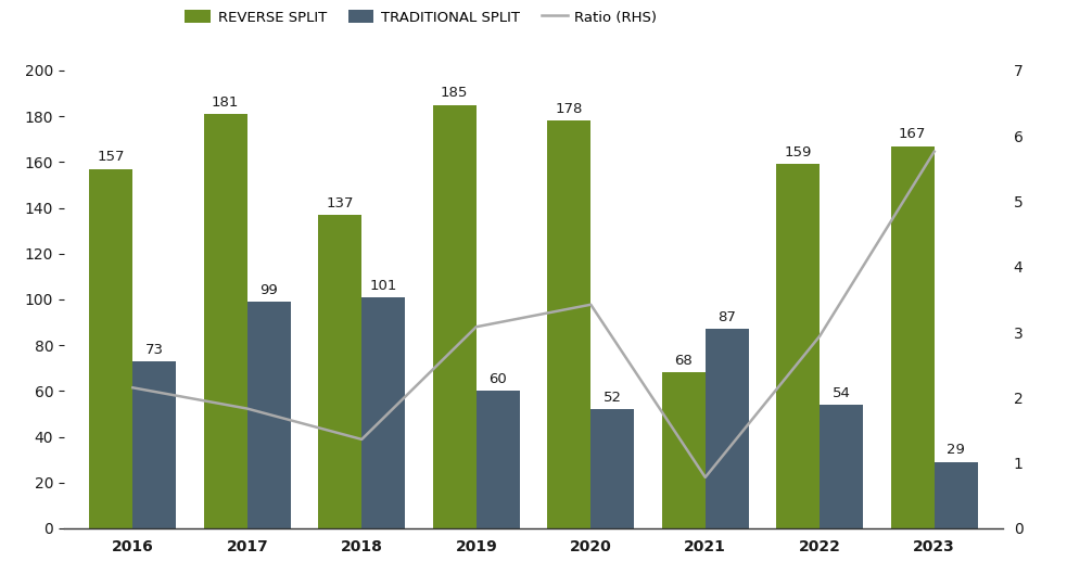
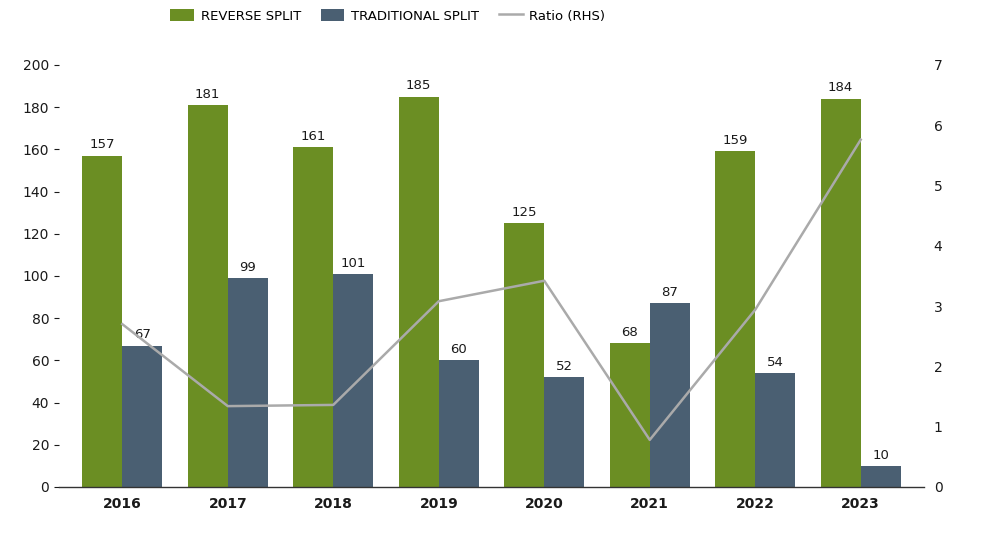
Ratio (RHS)/2016: 2.15 -> 2.70
TRADITIONAL SPLIT/2016: 73 -> 67
Ratio (RHS)/2017: 1.83 -> 1.34
REVERSE SPLIT/2018: 137 -> 161
REVERSE SPLIT/2020: 178 -> 125
REVERSE SPLIT/2023: 167 -> 184
TRADITIONAL SPLIT/2023: 29 -> 10
